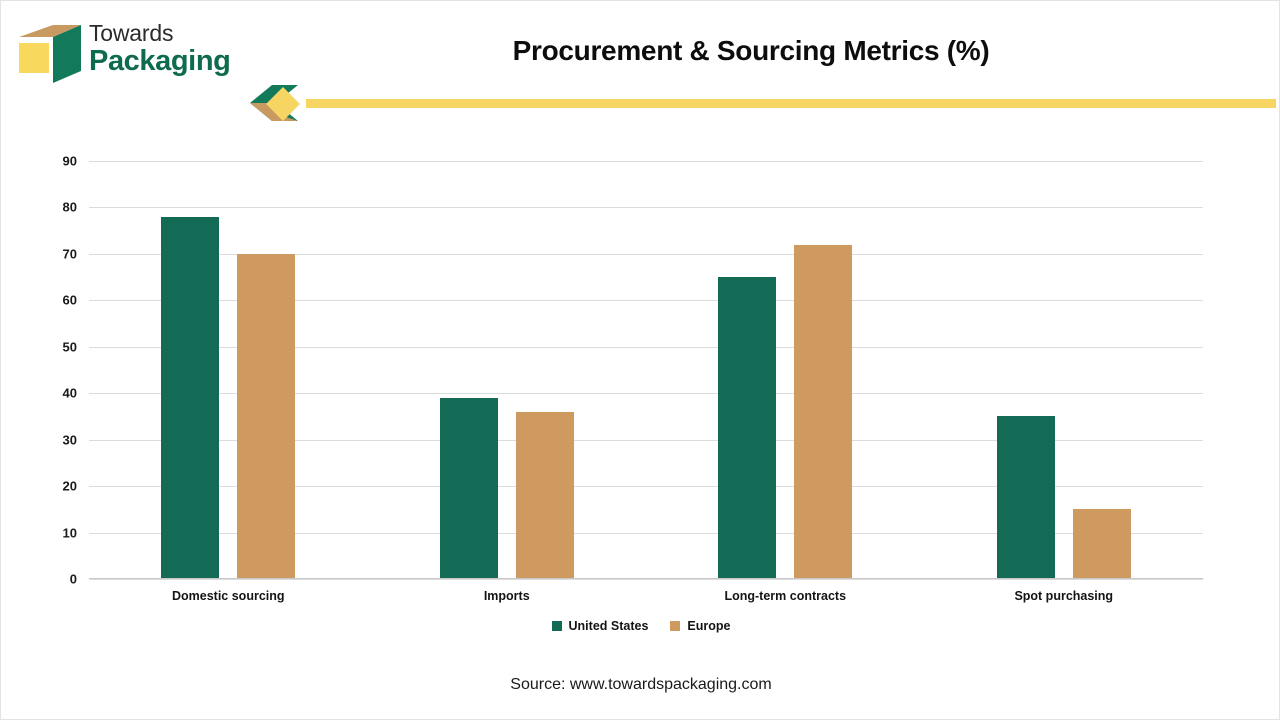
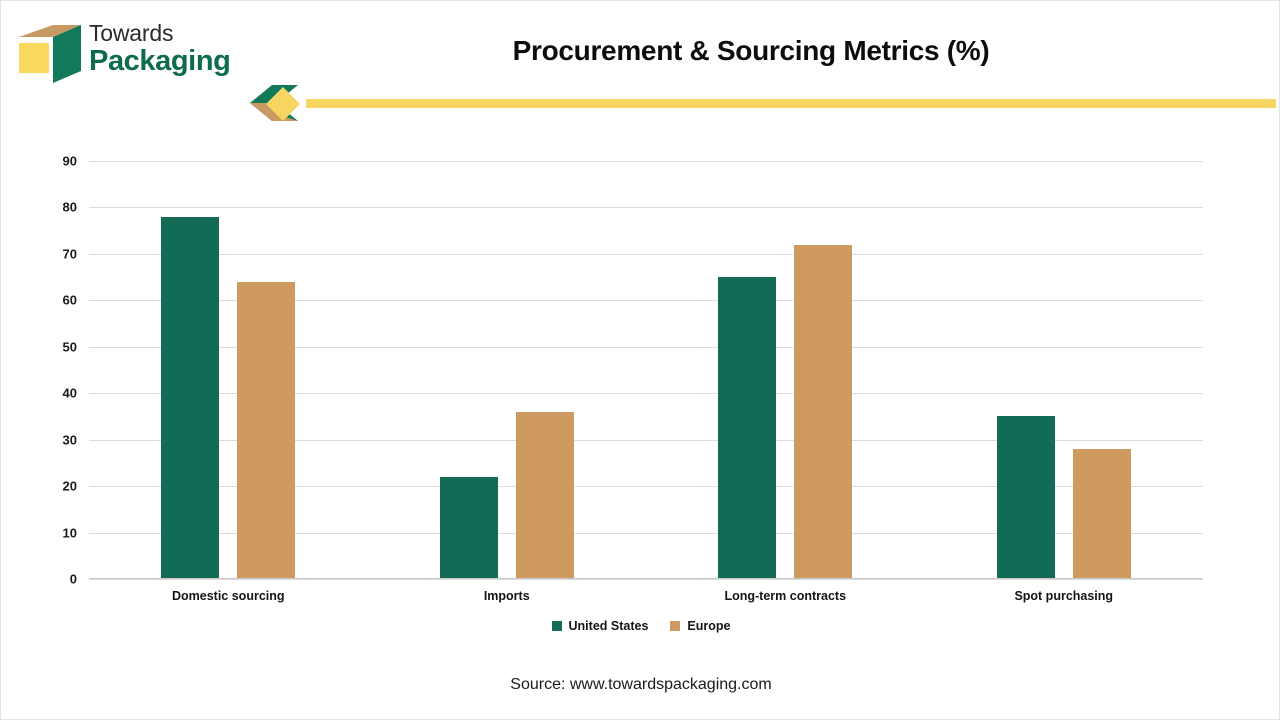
Europe/Domestic sourcing: 70 -> 64
United States/Imports: 39 -> 22
Europe/Spot purchasing: 15 -> 28
